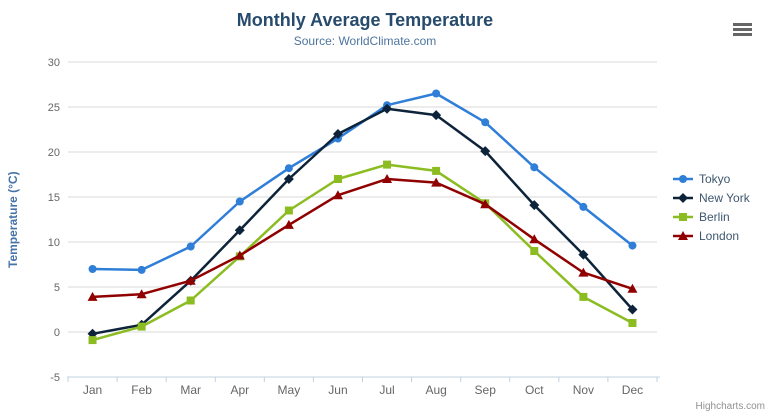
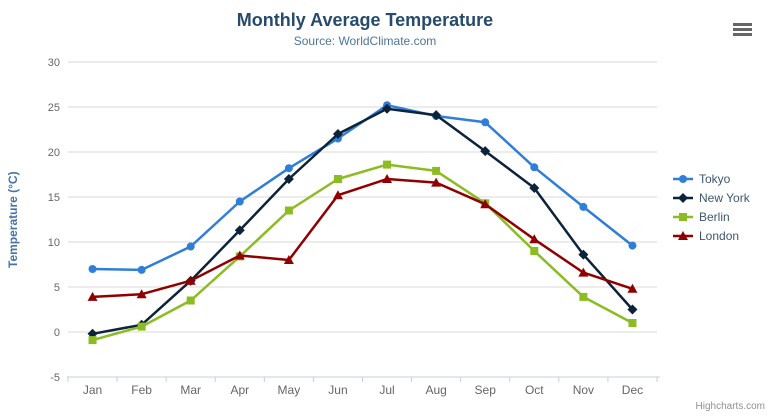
London/May: 12 -> 8
Tokyo/Aug: 26 -> 24
New York/Oct: 14 -> 16
